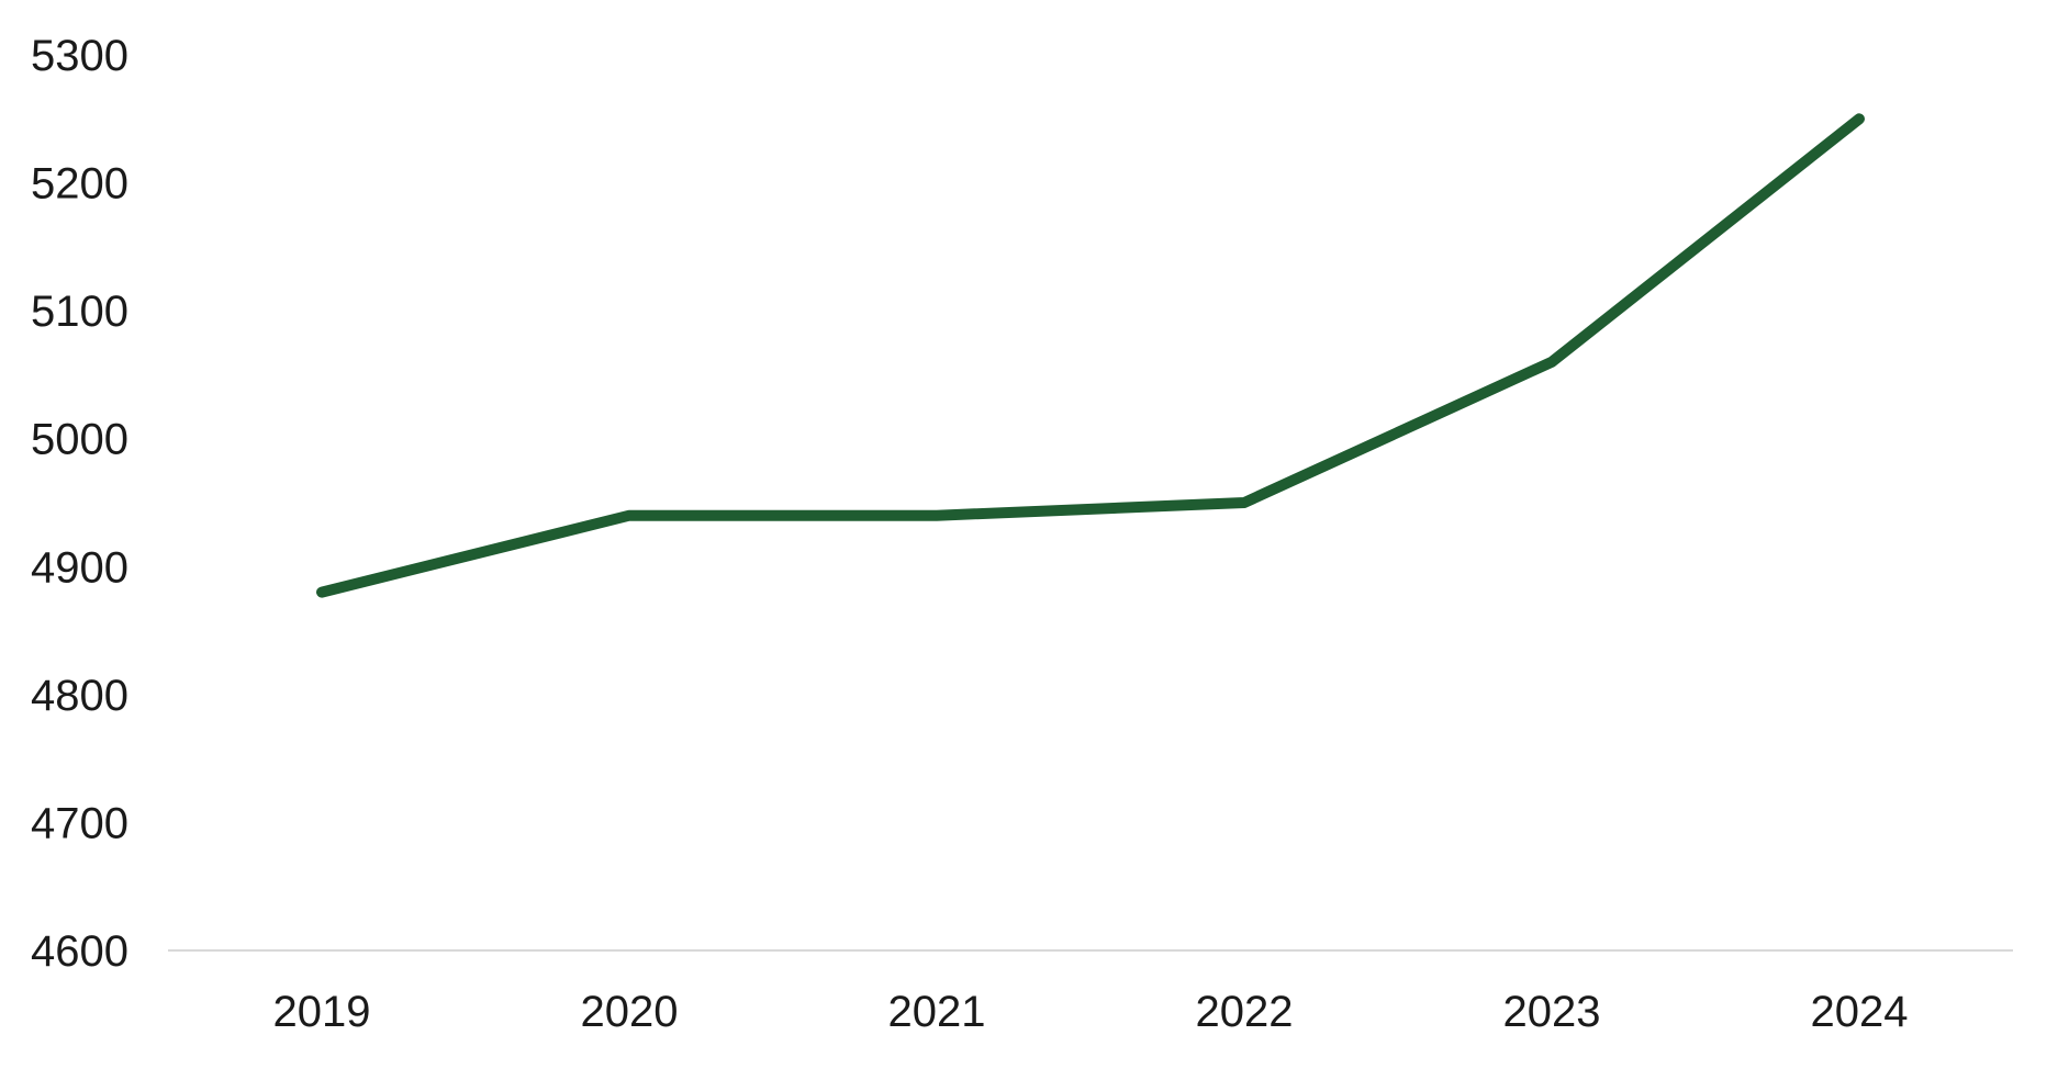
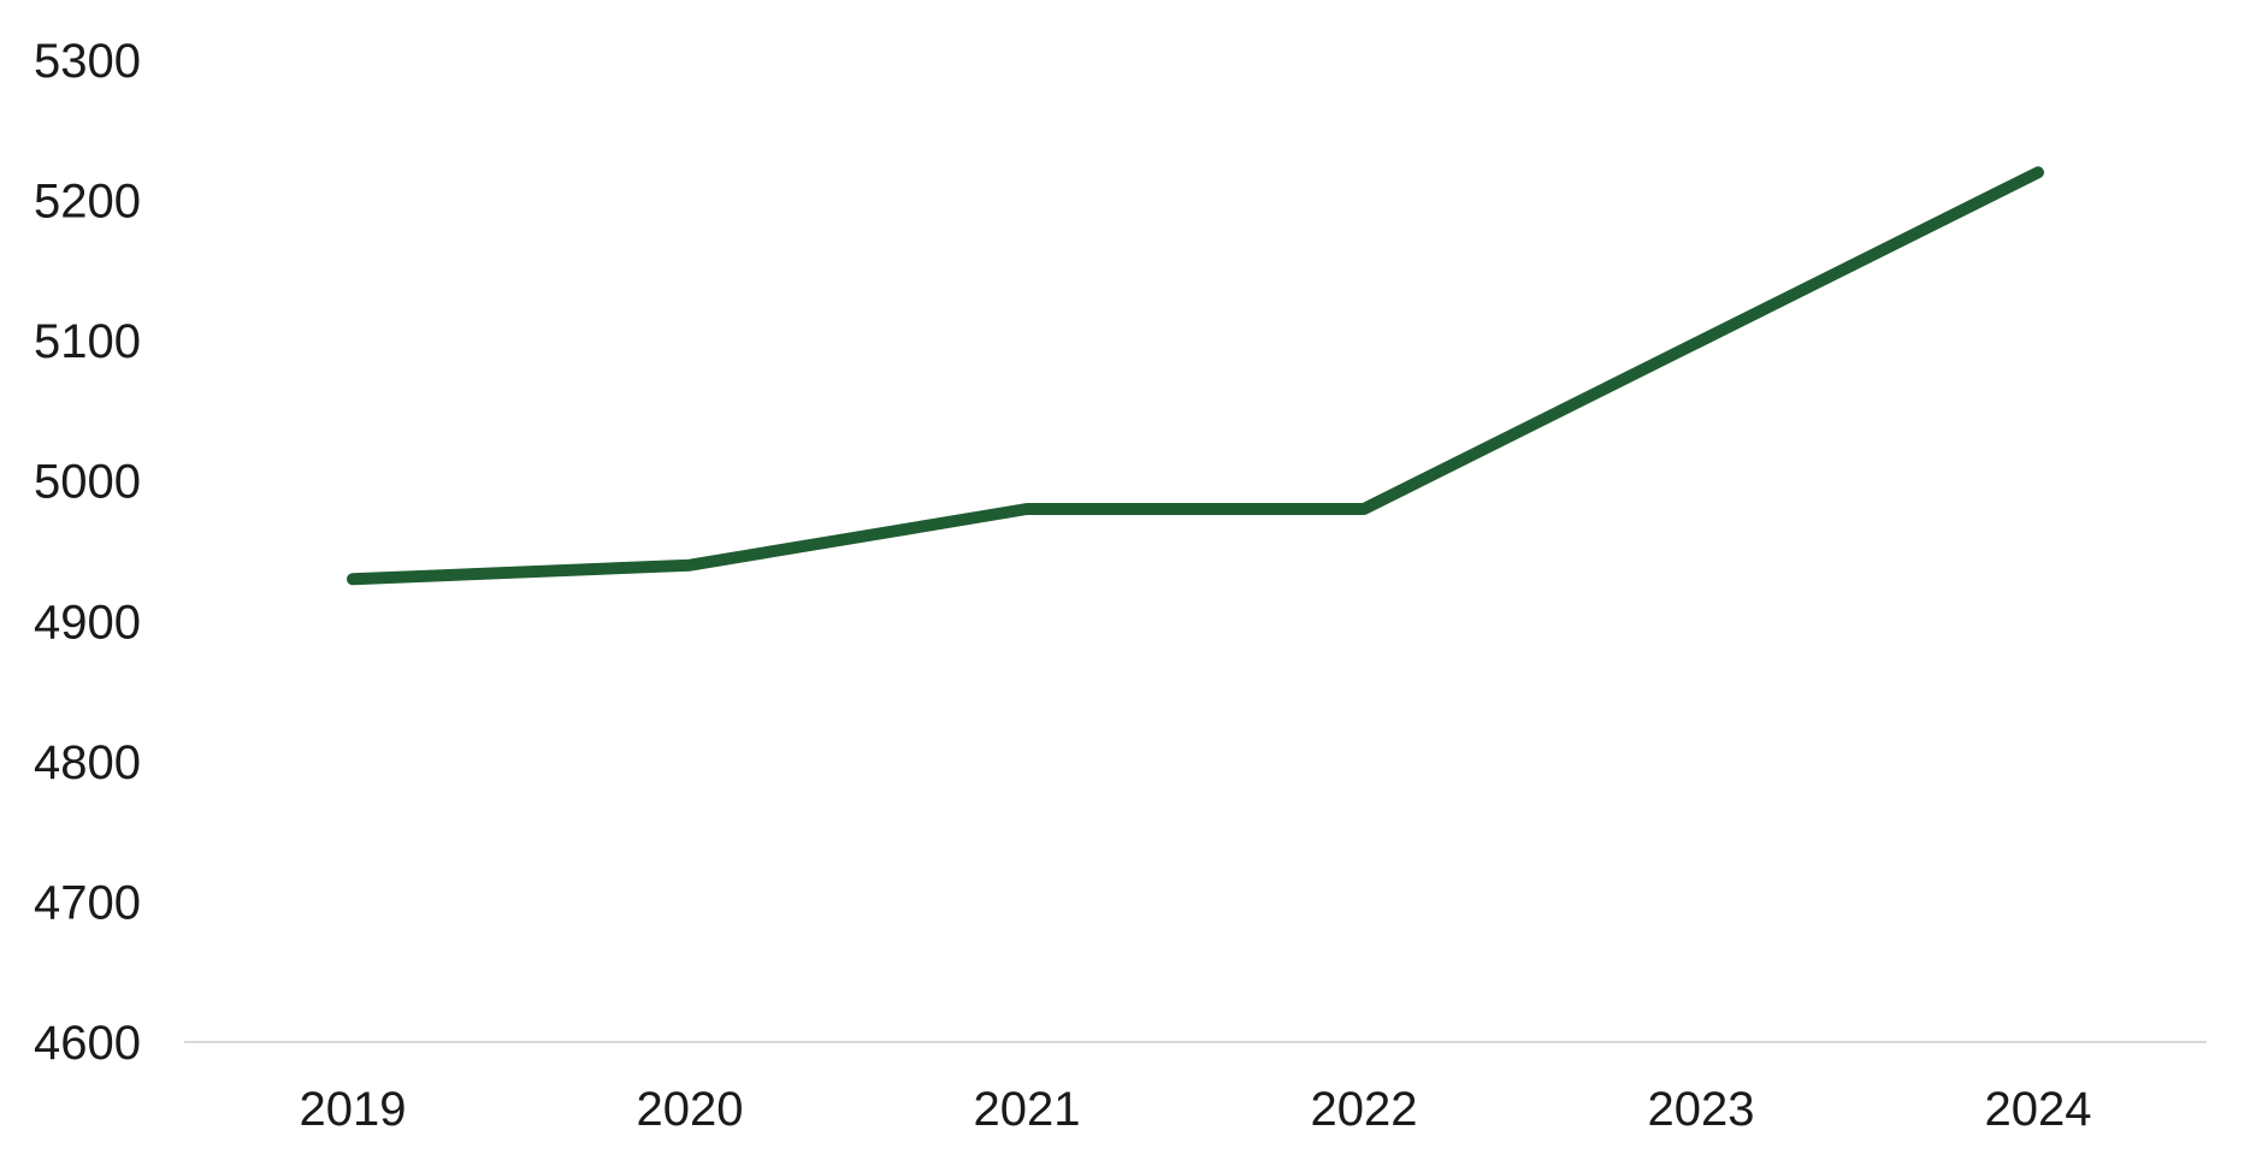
2019: 4880 -> 4930
2021: 4940 -> 4980
2022: 4950 -> 4980
2023: 5060 -> 5100
2024: 5250 -> 5220
